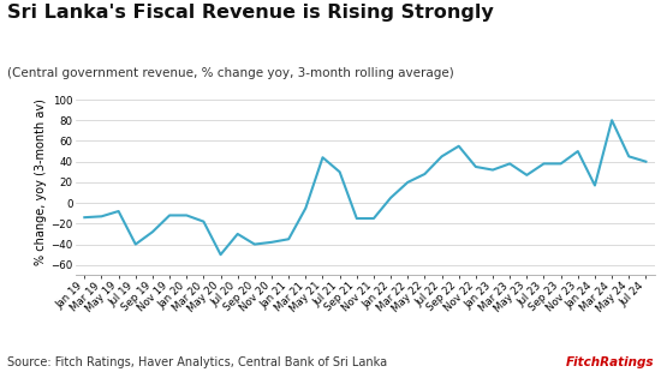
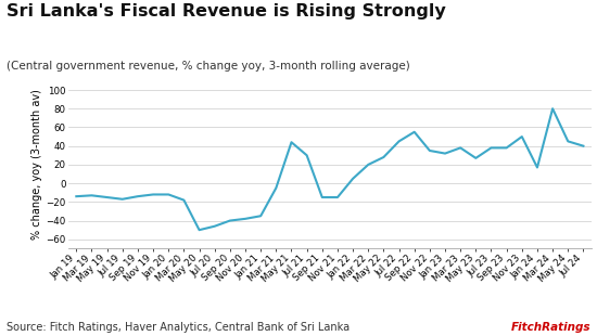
May 19: -8 -> -15
Jul 19: -40 -> -17
Sep 19: -28 -> -14
Jul 20: -30 -> -46
